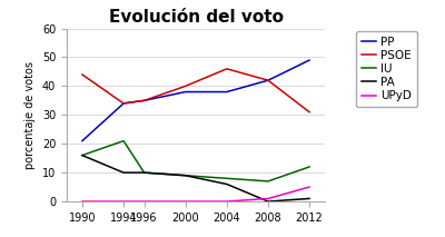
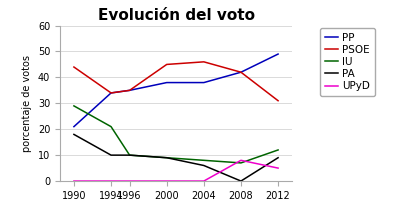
IU/1990: 16 -> 29
PA/1990: 16 -> 18
PSOE/2000: 40 -> 45
UPyD/2008: 1 -> 8
PA/2012: 1 -> 9
